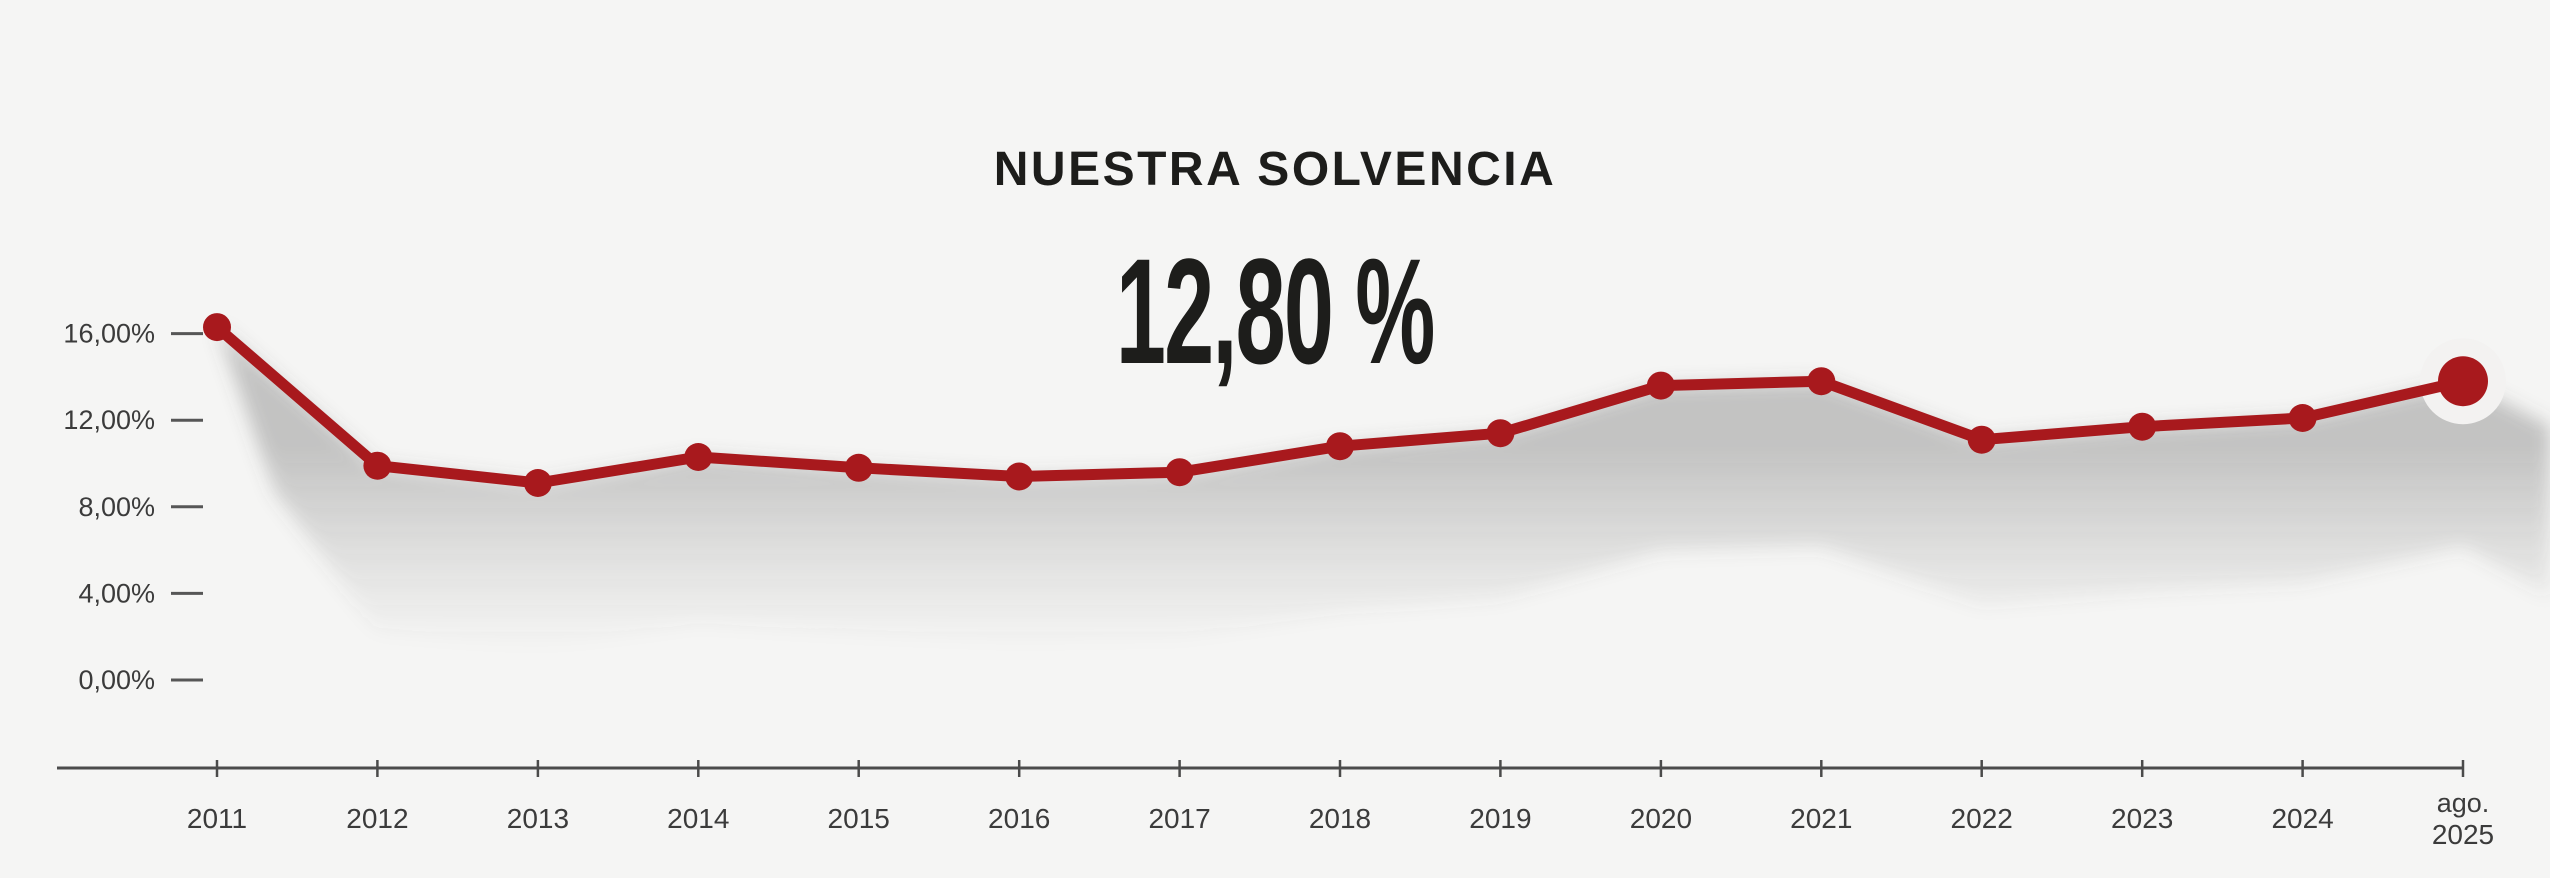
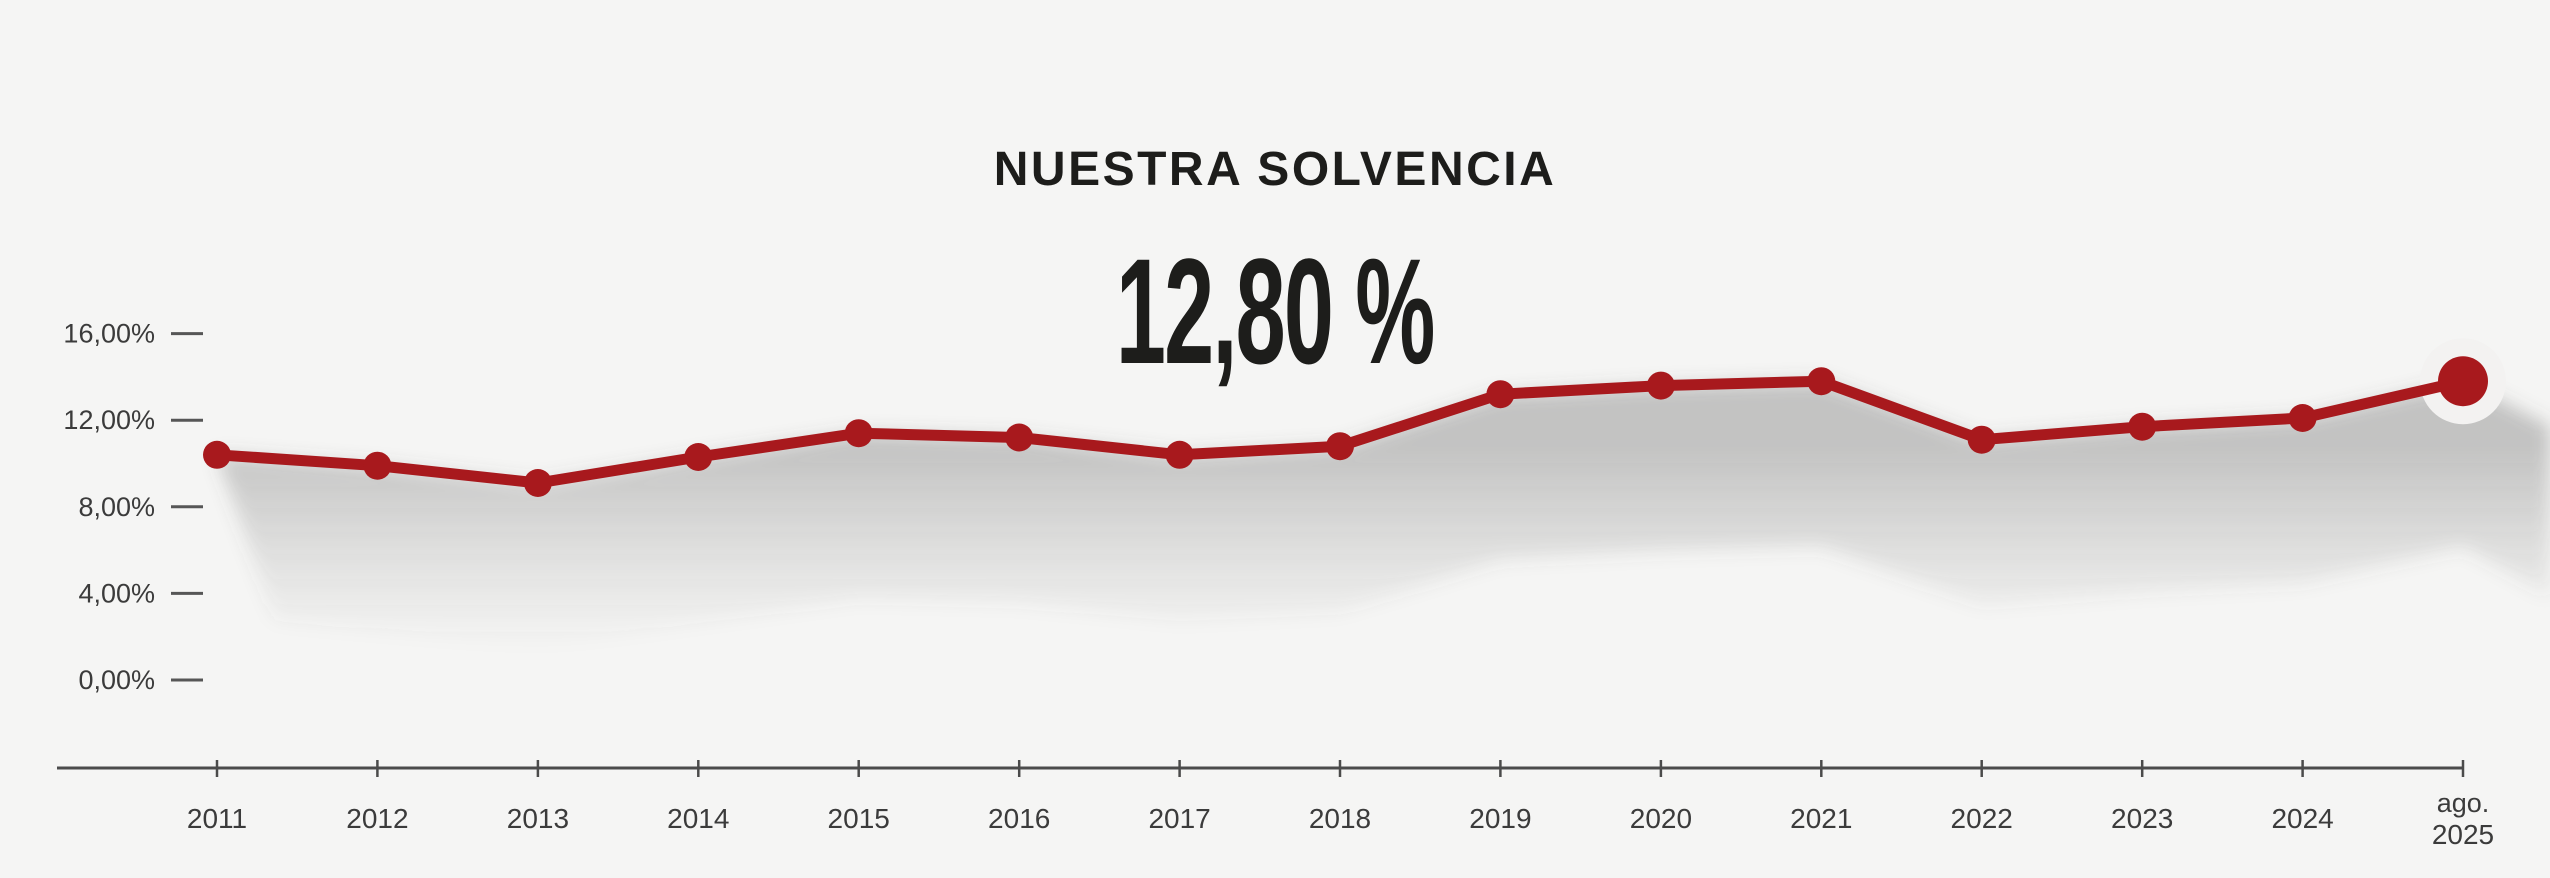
2011: 16,3% -> 10,4%
2015: 9,8% -> 11,4%
2016: 9,4% -> 11,2%
2017: 9,6% -> 10,4%
2019: 11,4% -> 13,2%
